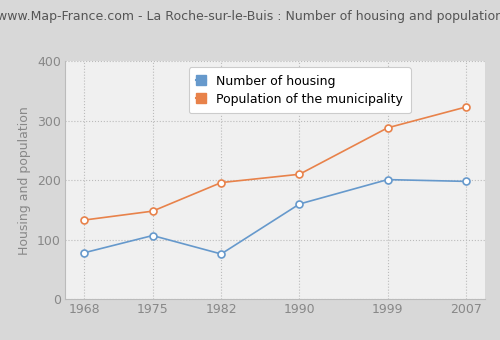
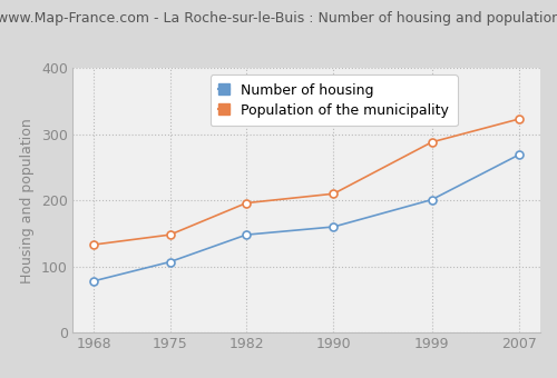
Number of housing/1982: 76 -> 148
Number of housing/2007: 198 -> 269
